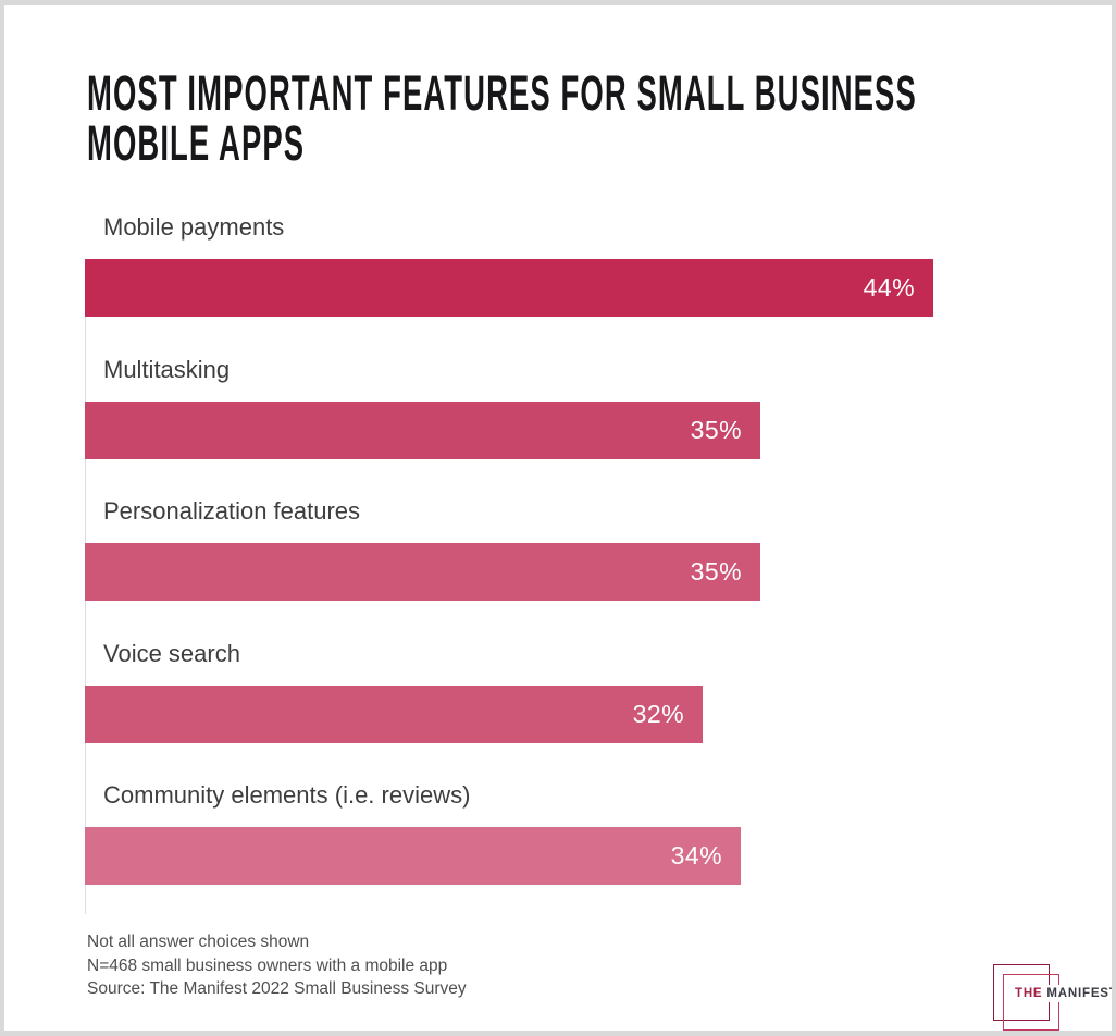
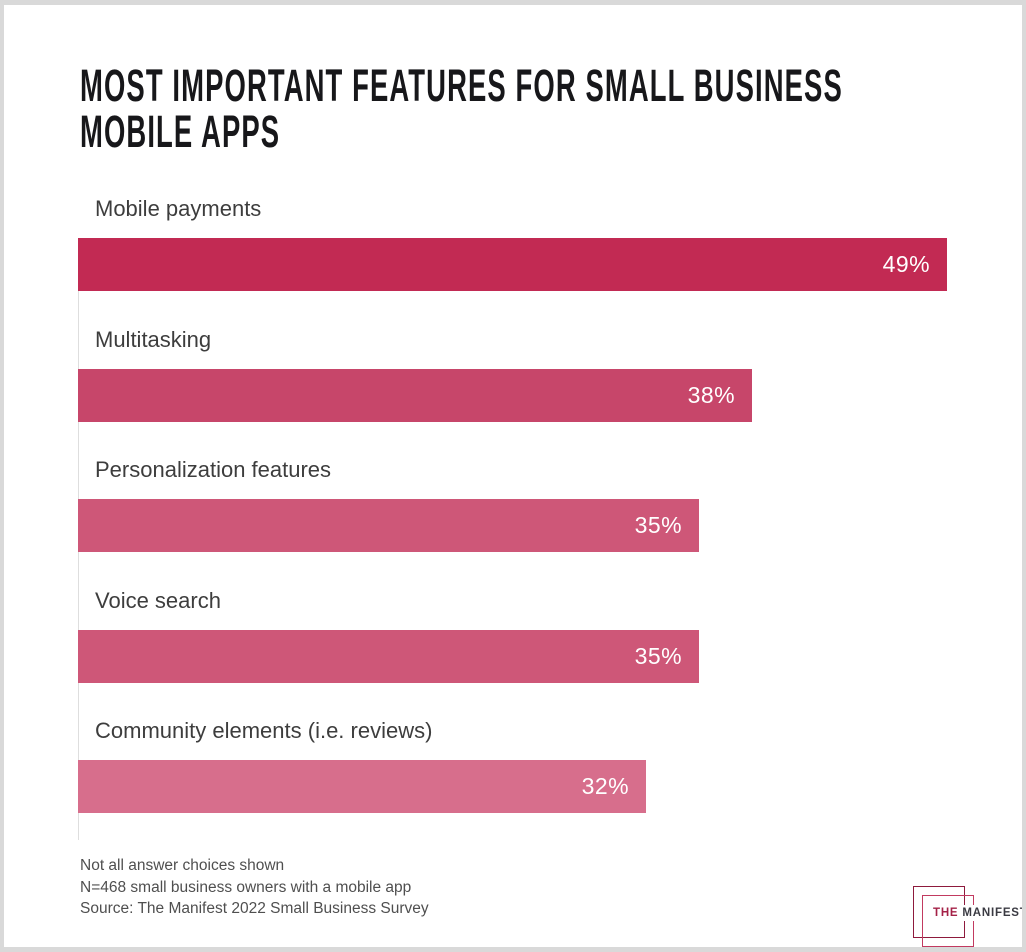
Mobile payments: 44% -> 49%
Multitasking: 35% -> 38%
Voice search: 32% -> 35%
Community elements (i.e. reviews): 34% -> 32%
